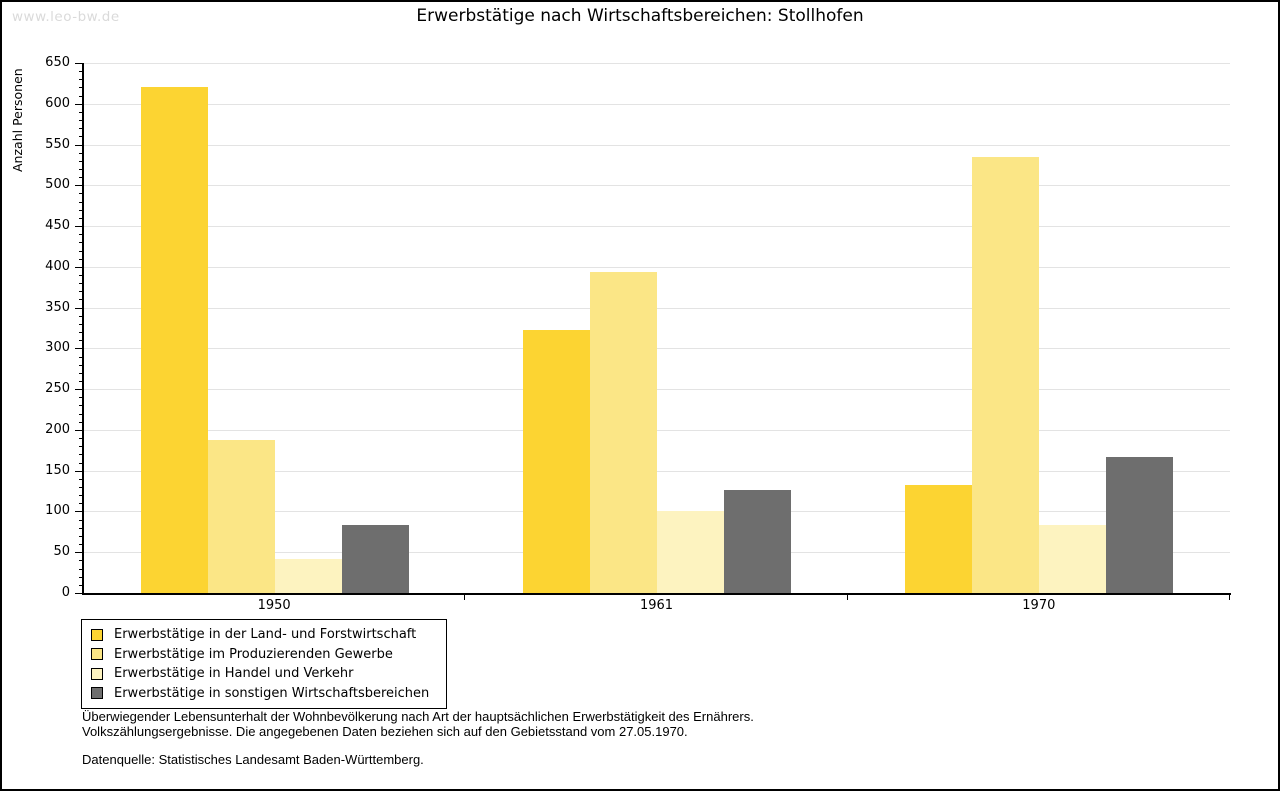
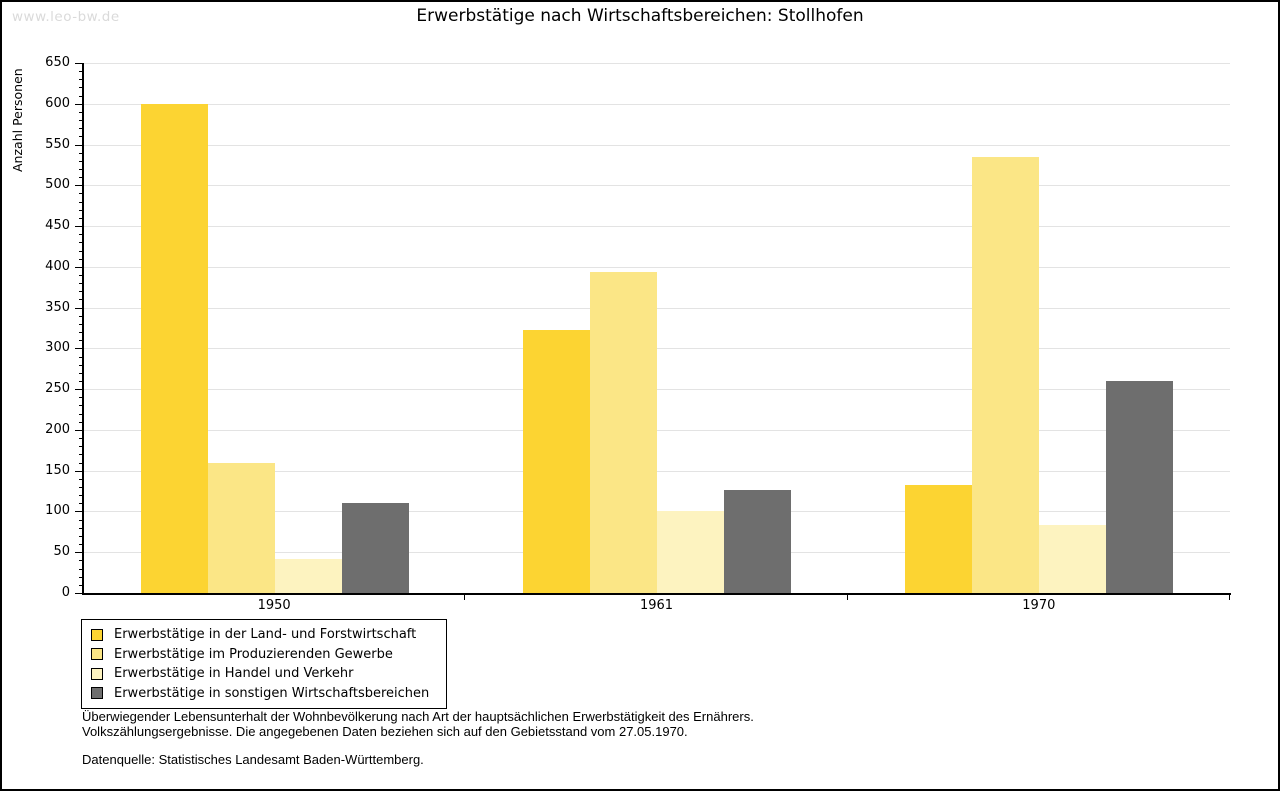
Erwerbstätige in der Land- und Forstwirtschaft/1950: 620 -> 600
Erwerbstätige im Produzierenden Gewerbe/1950: 190 -> 160
Erwerbstätige in sonstigen Wirtschaftsbereichen/1950: 80 -> 110
Erwerbstätige in sonstigen Wirtschaftsbereichen/1970: 170 -> 260
